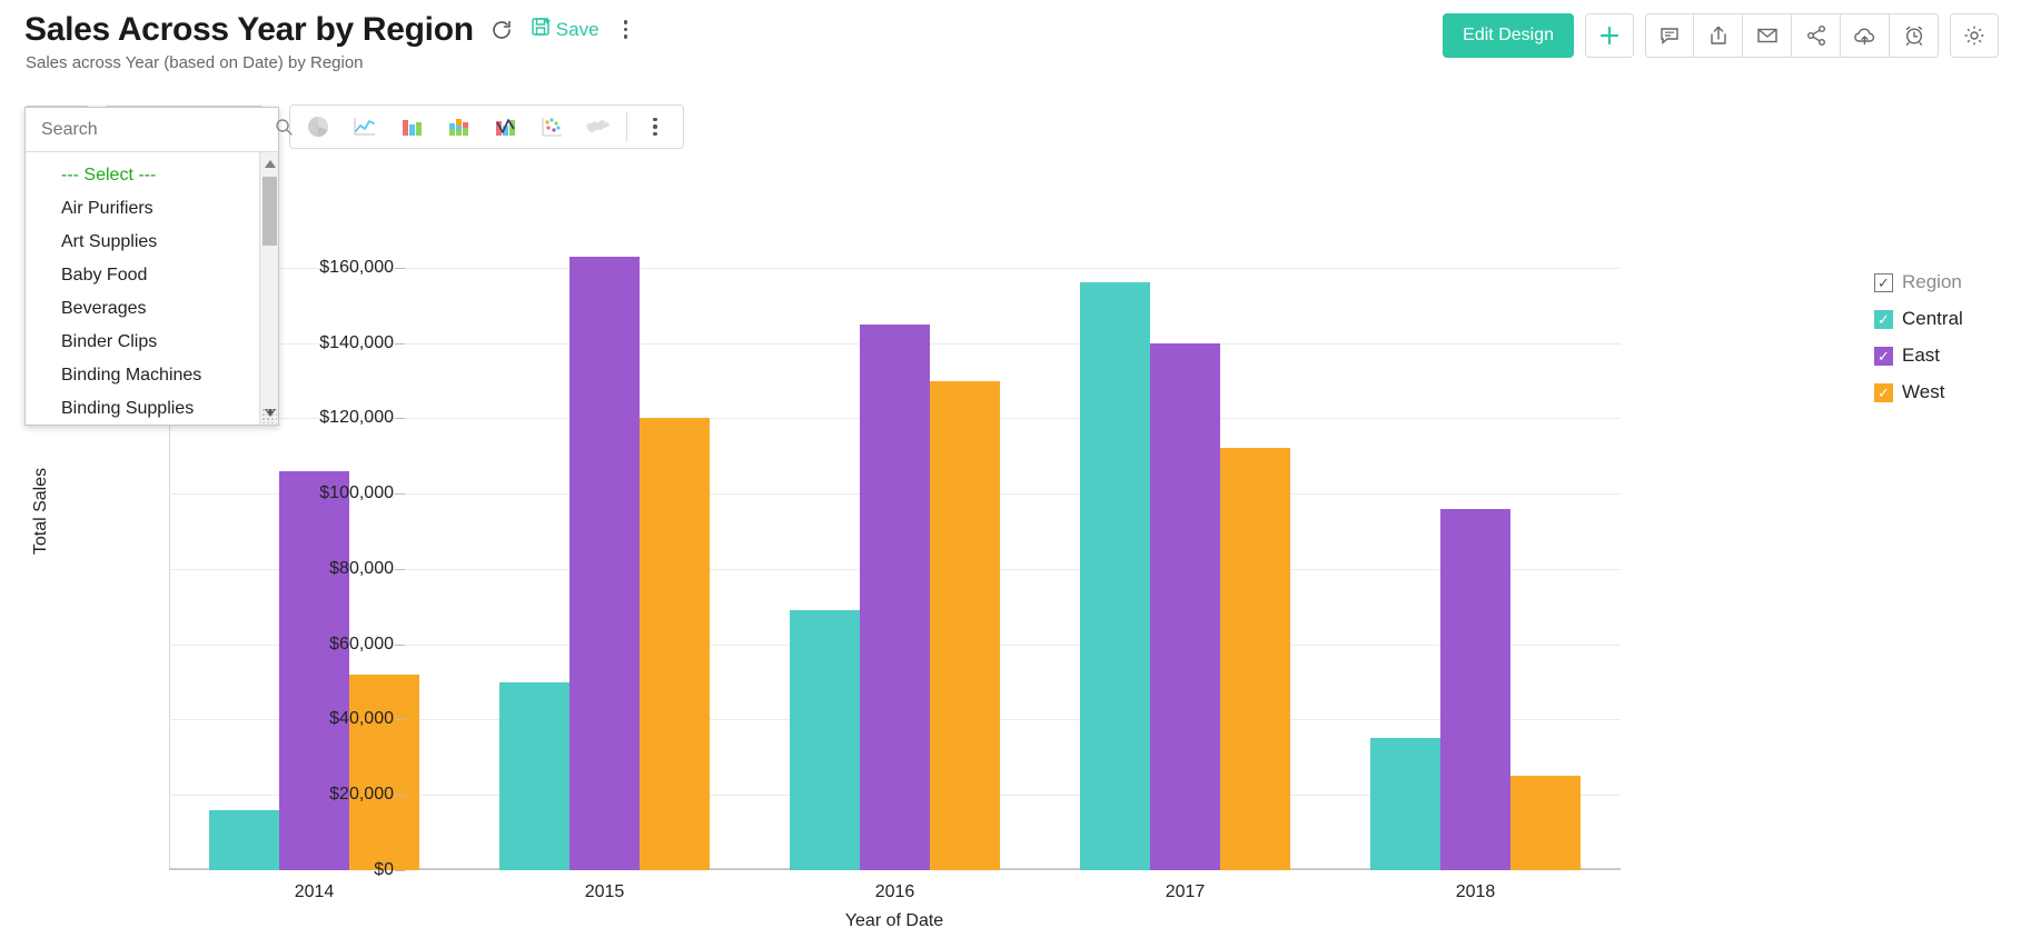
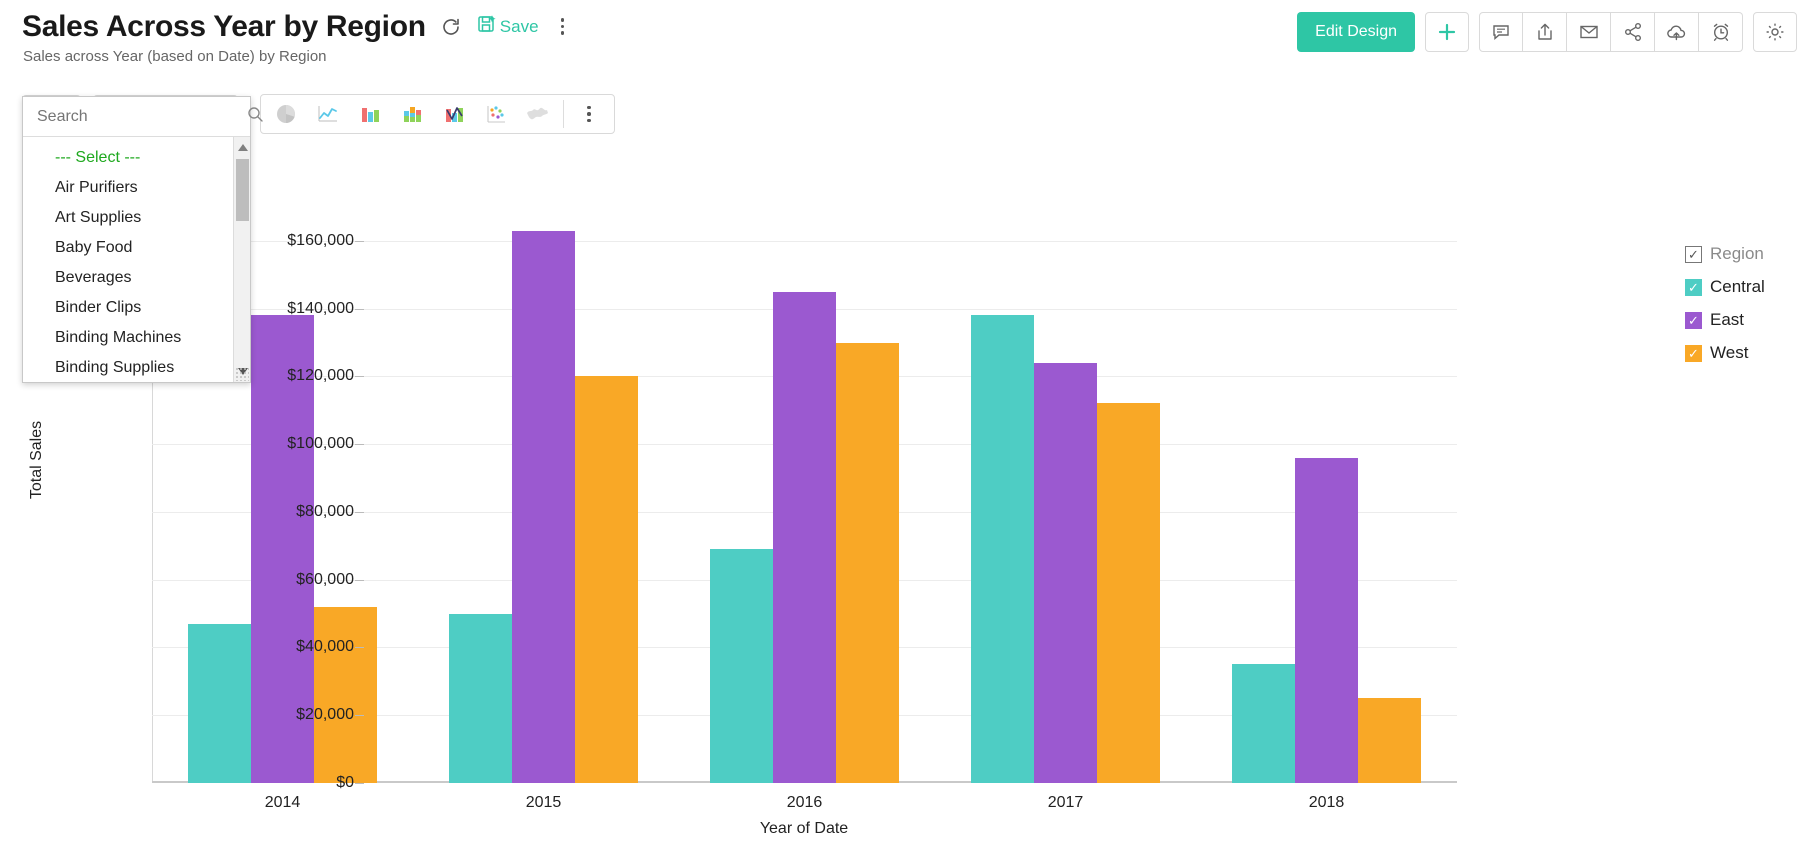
Central/2014: $16000 -> $47000
East/2014: $106000 -> $138000
Central/2017: $156000 -> $138000
East/2017: $140000 -> $124000
